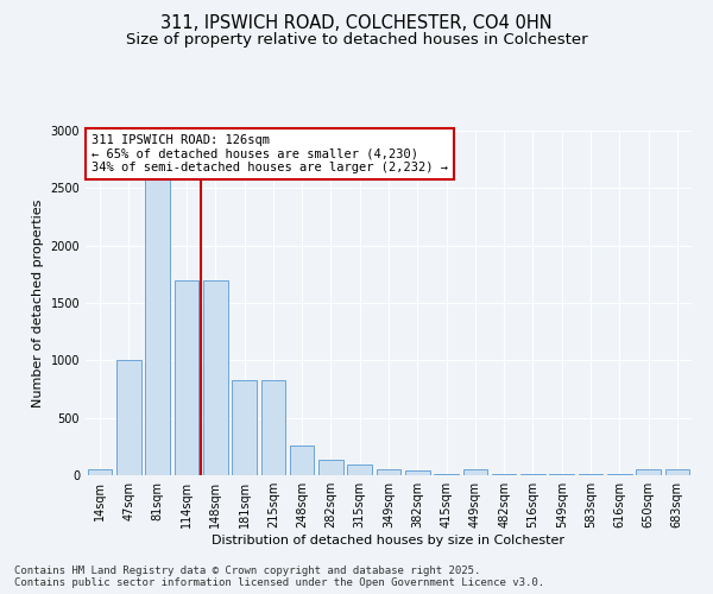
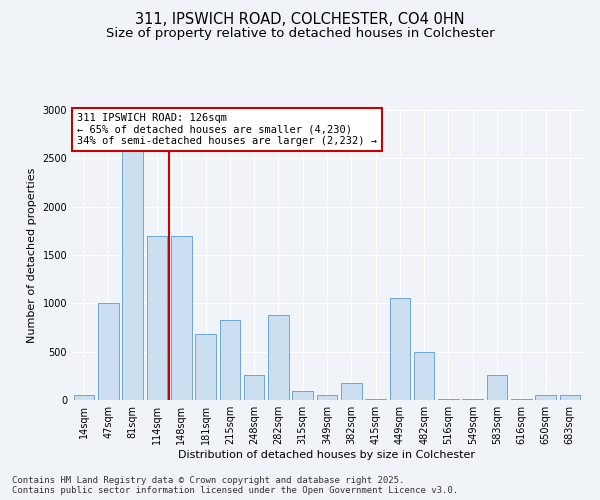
181sqm: 830 -> 680
282sqm: 130 -> 880
382sqm: 40 -> 180
449sqm: 50 -> 1060
482sqm: 10 -> 500
583sqm: 10 -> 260
